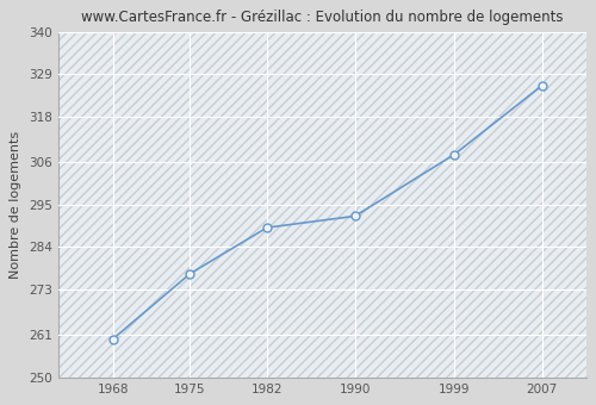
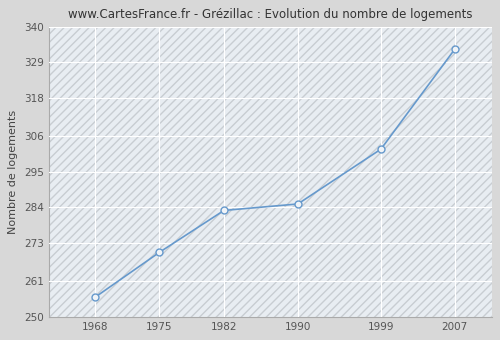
1968: 260 -> 256
1975: 277 -> 270
1982: 289 -> 283
1990: 292 -> 285
1999: 308 -> 302
2007: 326 -> 333
